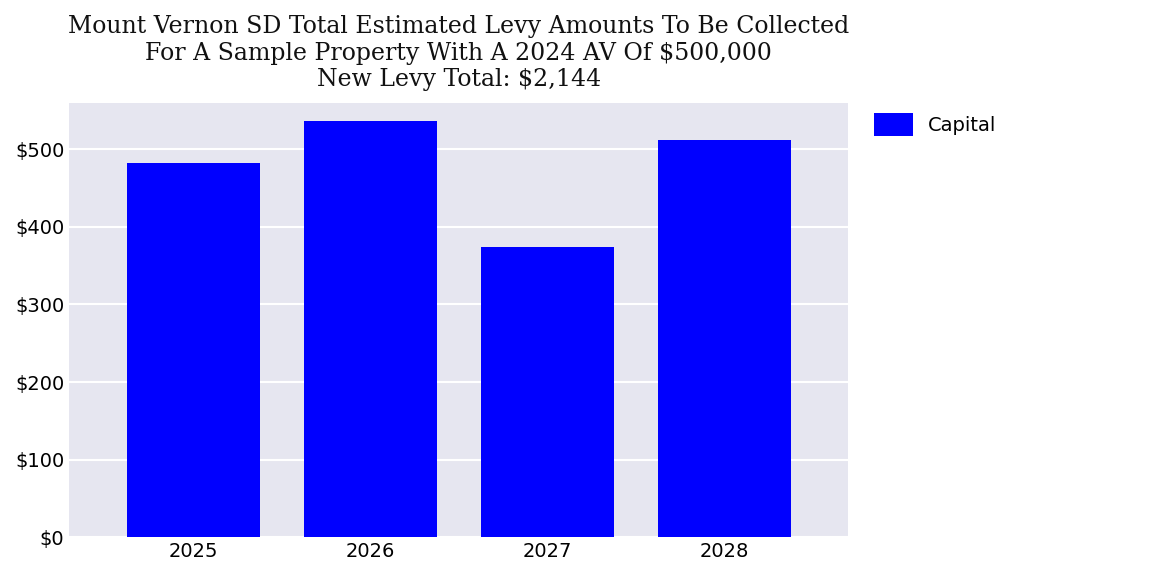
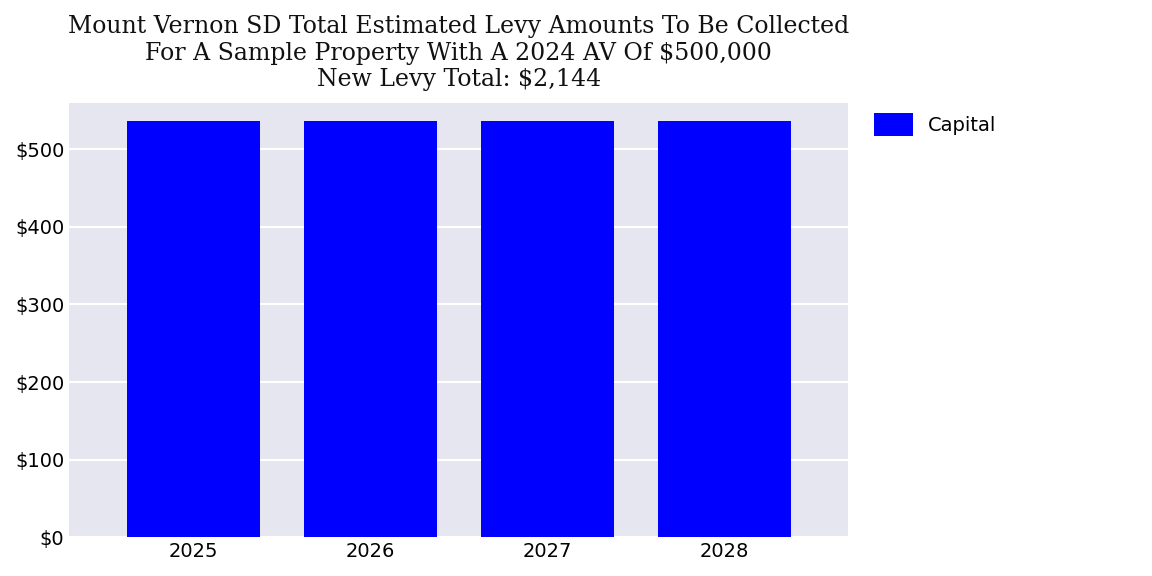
2025: $482 -> $536
2027: $374 -> $536
2028: $512 -> $536
